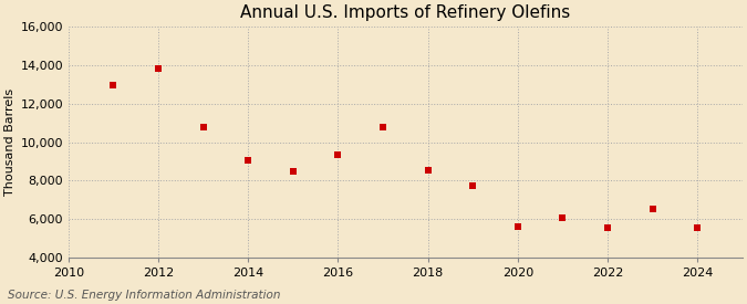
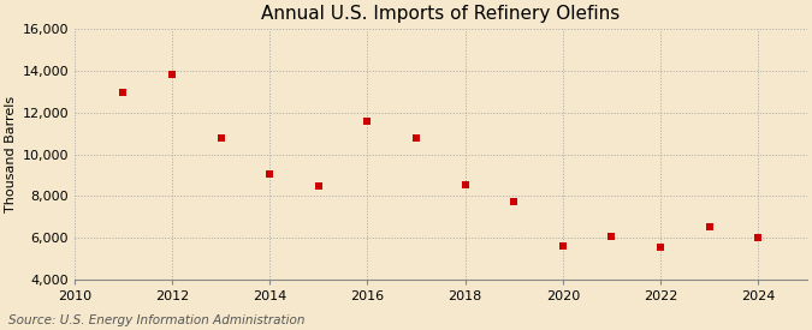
2016: 9,400 -> 11,600
2024: 5,600 -> 6,000
